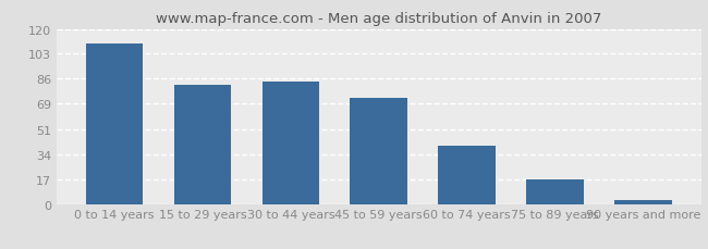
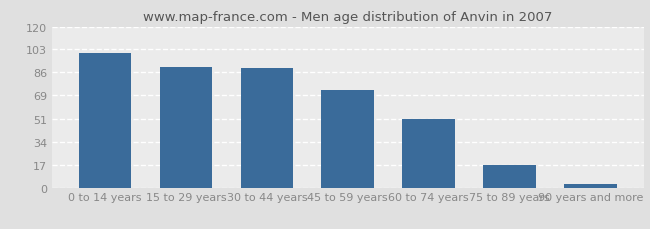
0 to 14 years: 110 -> 100
15 to 29 years: 82 -> 90
30 to 44 years: 84 -> 89
60 to 74 years: 40 -> 51
